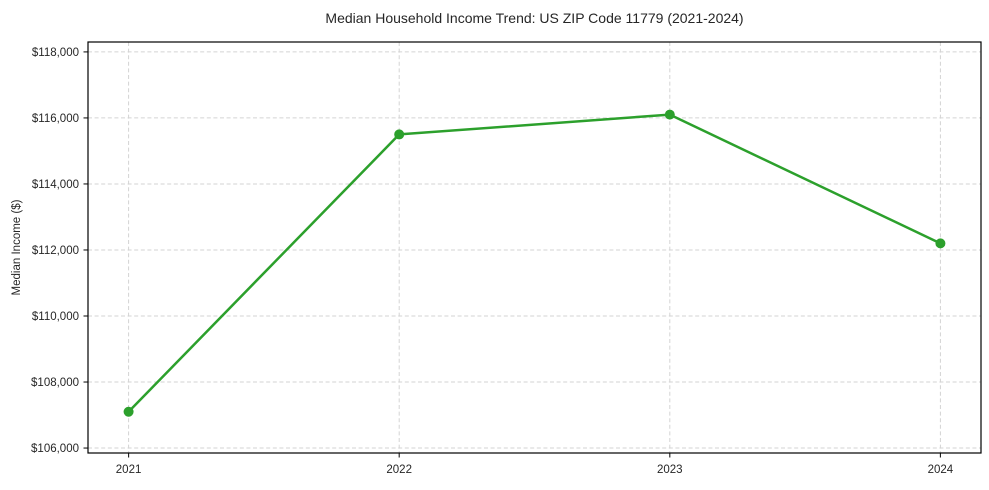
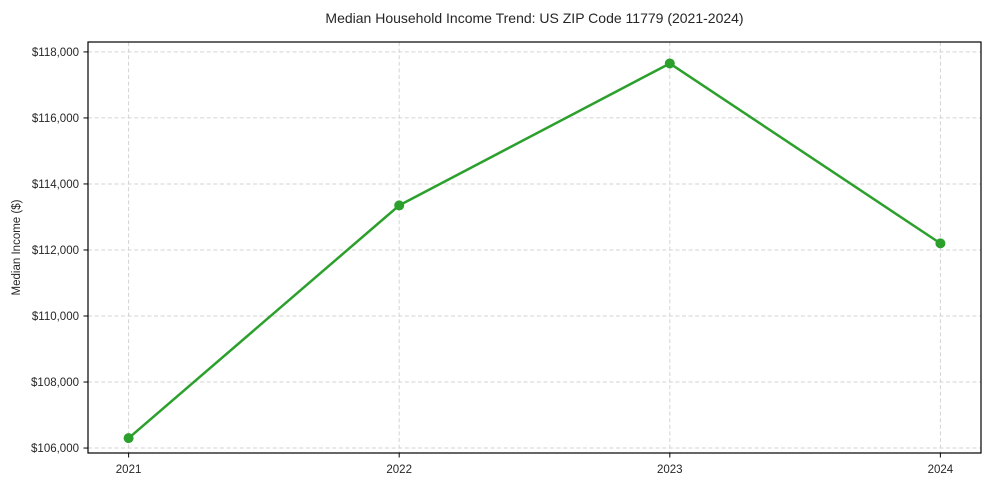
2021: $107100 -> $106300
2022: $115500 -> $113400
2023: $116100 -> $117600
